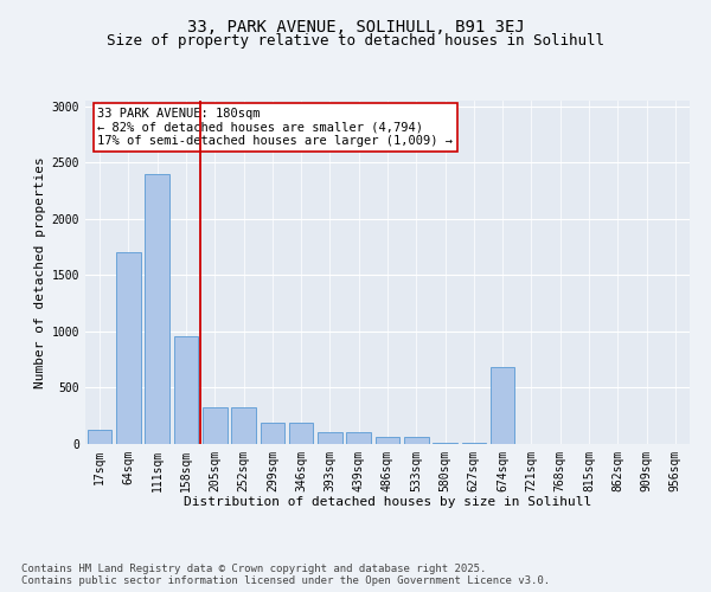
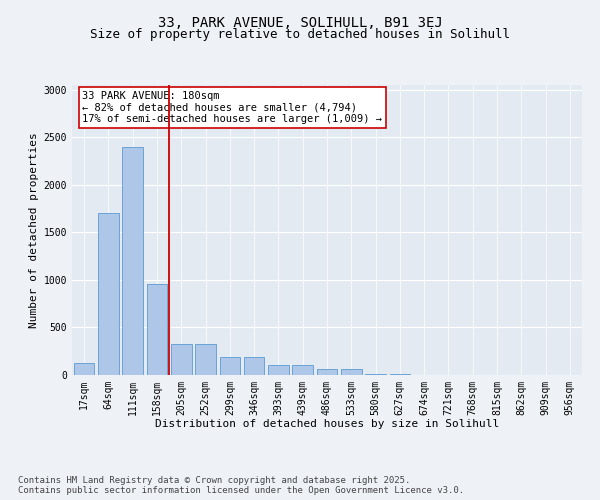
674sqm: 680 -> 0
